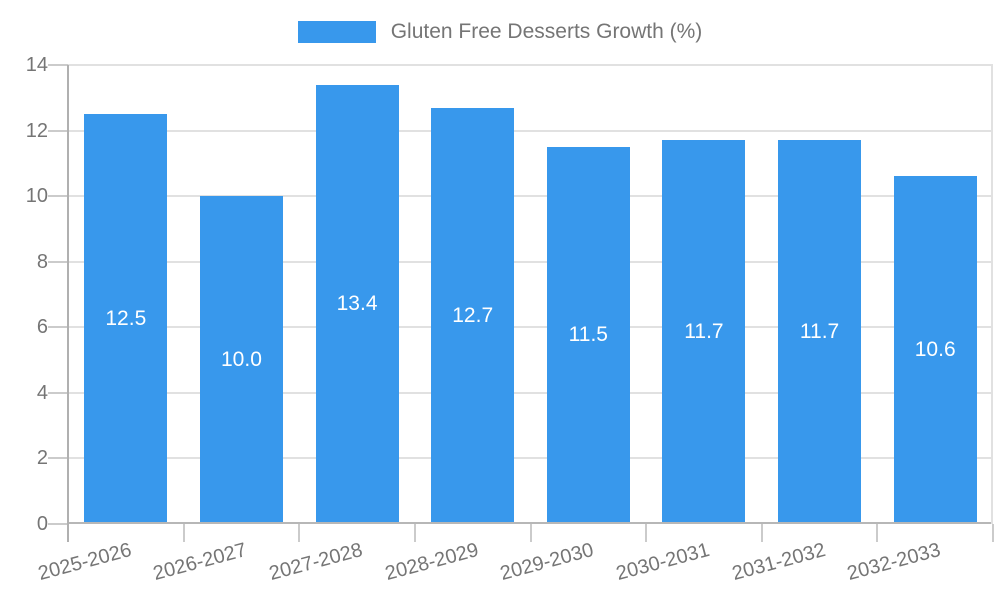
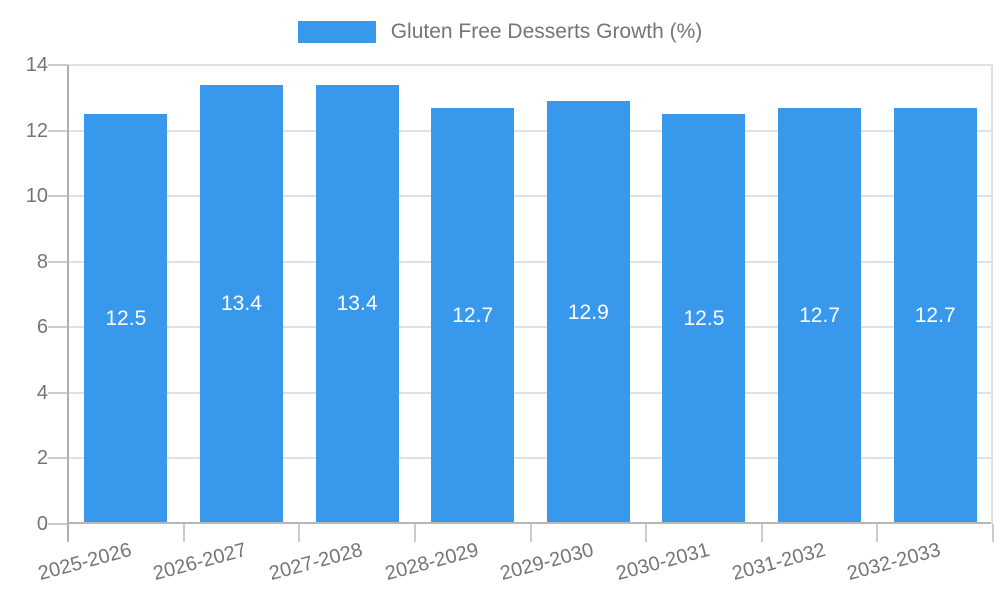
2026-2027: 10.0 -> 13.4
2029-2030: 11.5 -> 12.9
2030-2031: 11.7 -> 12.5
2031-2032: 11.7 -> 12.7
2032-2033: 10.6 -> 12.7
